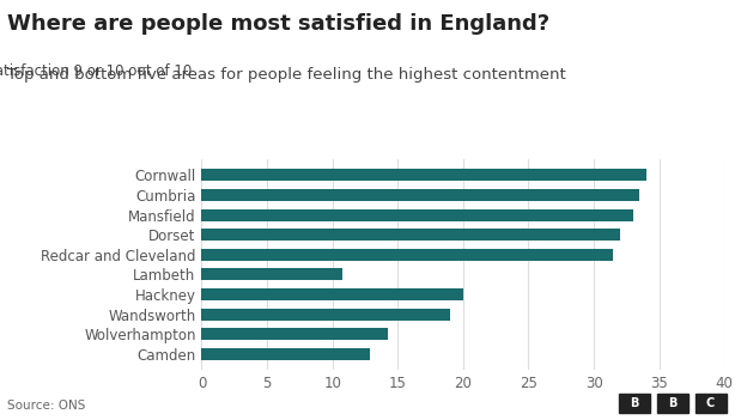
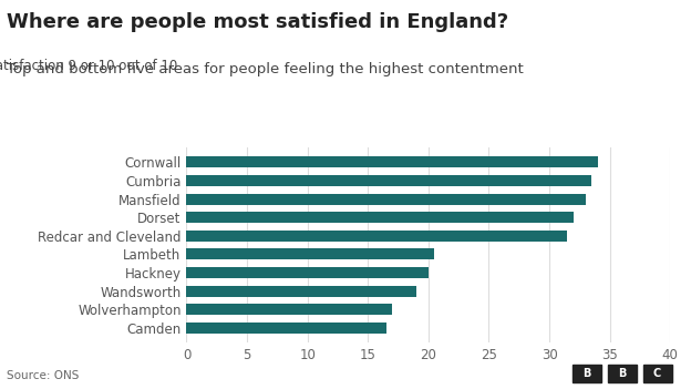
Lambeth: 10.8 -> 20.5
Wolverhampton: 14.2 -> 17.0
Camden: 12.9 -> 16.5
